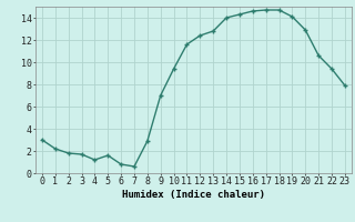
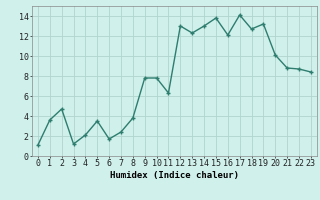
0: 3.0 -> 1.1
1: 2.2 -> 3.6
2: 1.8 -> 4.7
3: 1.7 -> 1.2
4: 1.2 -> 2.1
5: 1.6 -> 3.5
6: 0.8 -> 1.7
7: 0.6 -> 2.4
8: 2.9 -> 3.8
9: 7.0 -> 7.8
10: 9.4 -> 7.8
11: 11.6 -> 6.3
12: 12.4 -> 13.0
13: 12.8 -> 12.3
14: 14.0 -> 13.0
15: 14.3 -> 13.8
16: 14.6 -> 12.1
17: 14.7 -> 14.1
18: 14.7 -> 12.7
19: 14.1 -> 13.2
20: 12.9 -> 10.1
21: 10.6 -> 8.8
22: 9.4 -> 8.7
23: 7.9 -> 8.4
